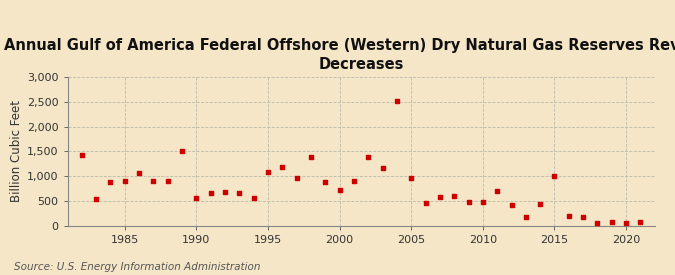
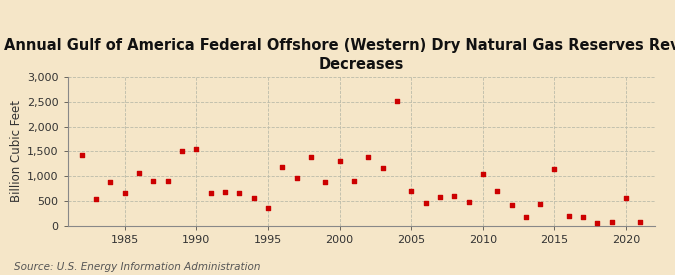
1985: 900 -> 650
1990: 550 -> 1,550
1995: 1,090 -> 350
2000: 720 -> 1,300
2005: 960 -> 700
2010: 470 -> 1,050
2015: 1,000 -> 1,150
2020: 50 -> 550
